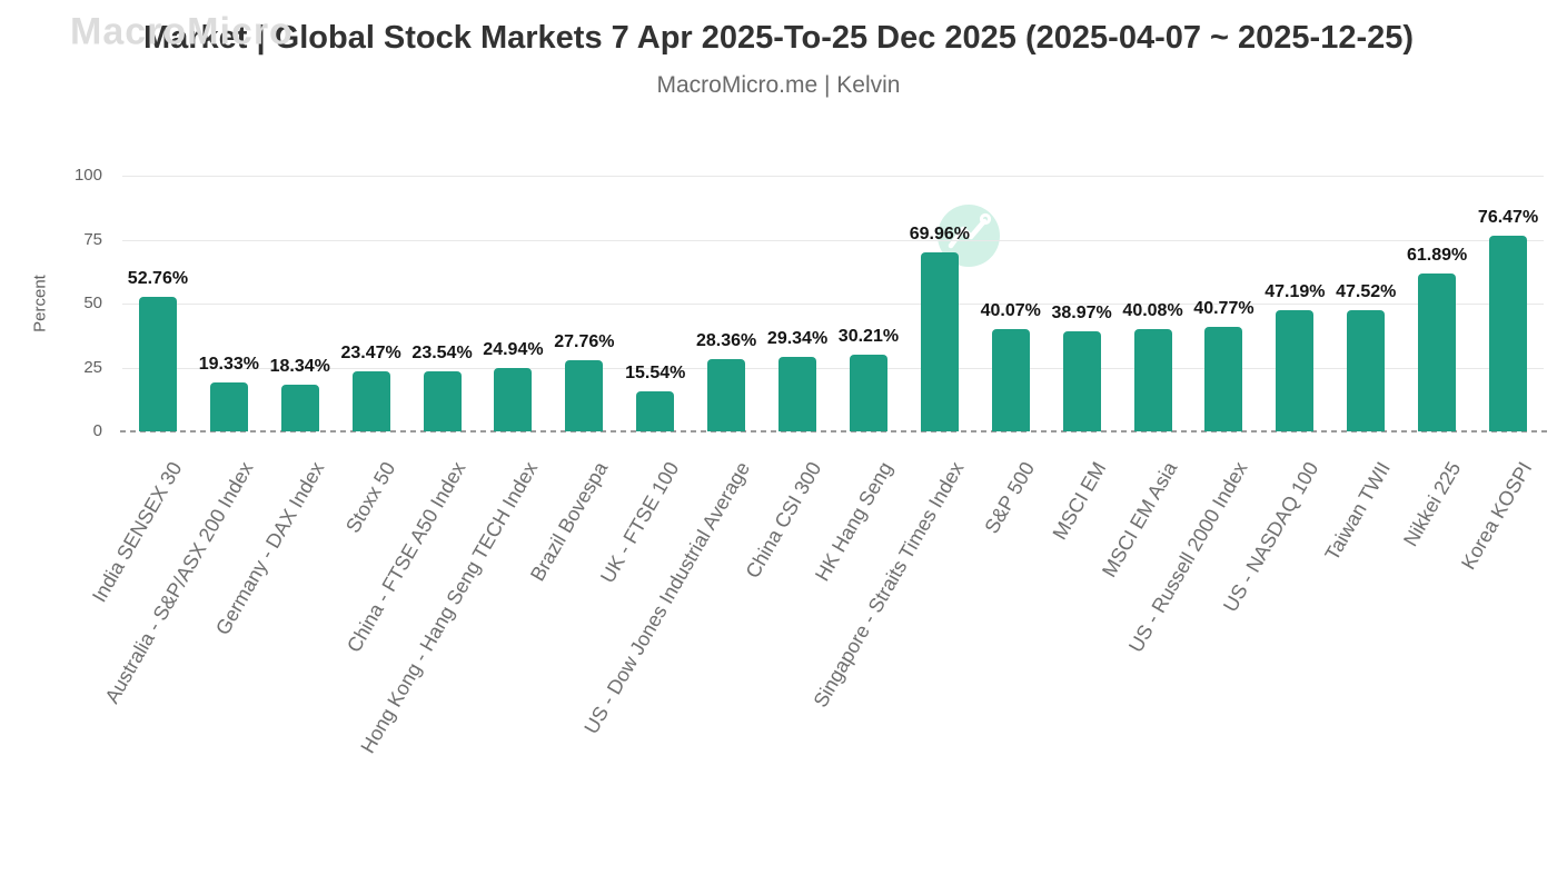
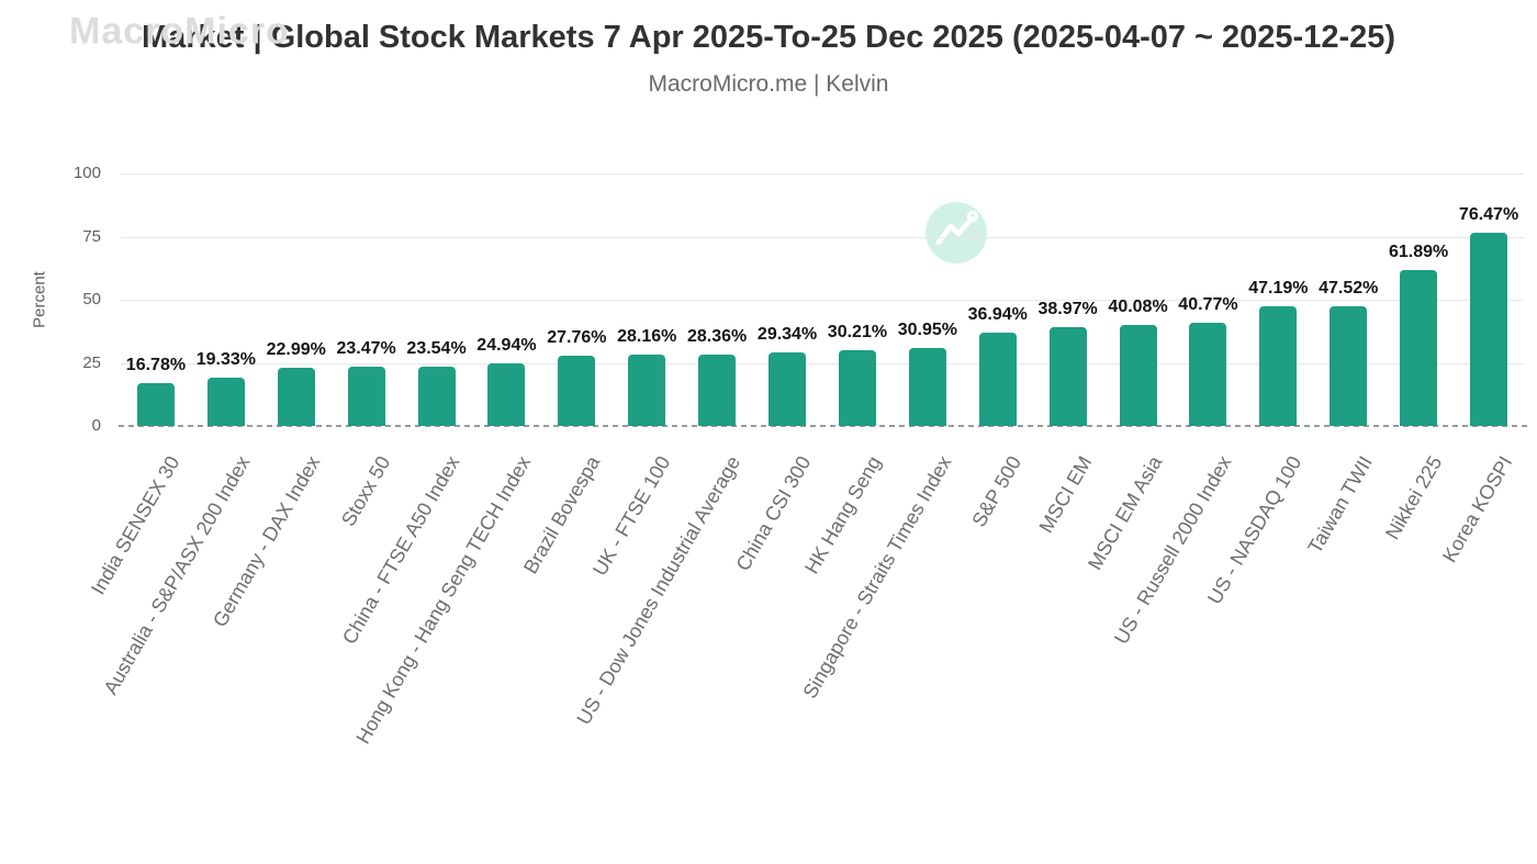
India SENSEX 30: 52.76% -> 16.78%
Germany - DAX Index: 18.34% -> 22.99%
UK - FTSE 100: 15.54% -> 28.16%
Singapore - Straits Times Index: 69.96% -> 30.95%
S&P 500: 40.07% -> 36.94%
